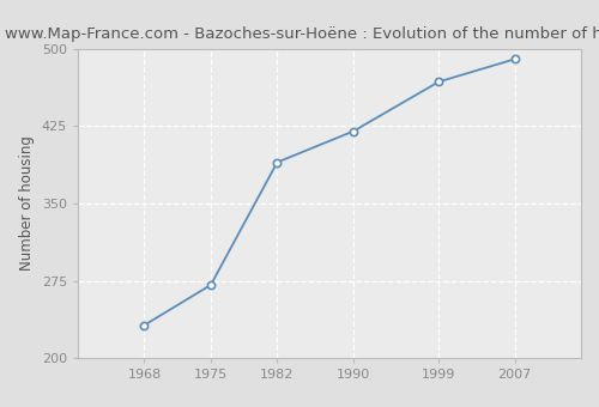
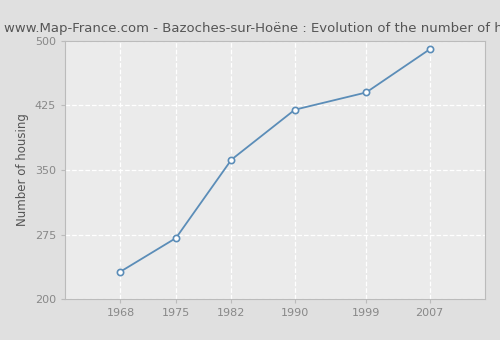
1982: 390 -> 362
1999: 468 -> 440
